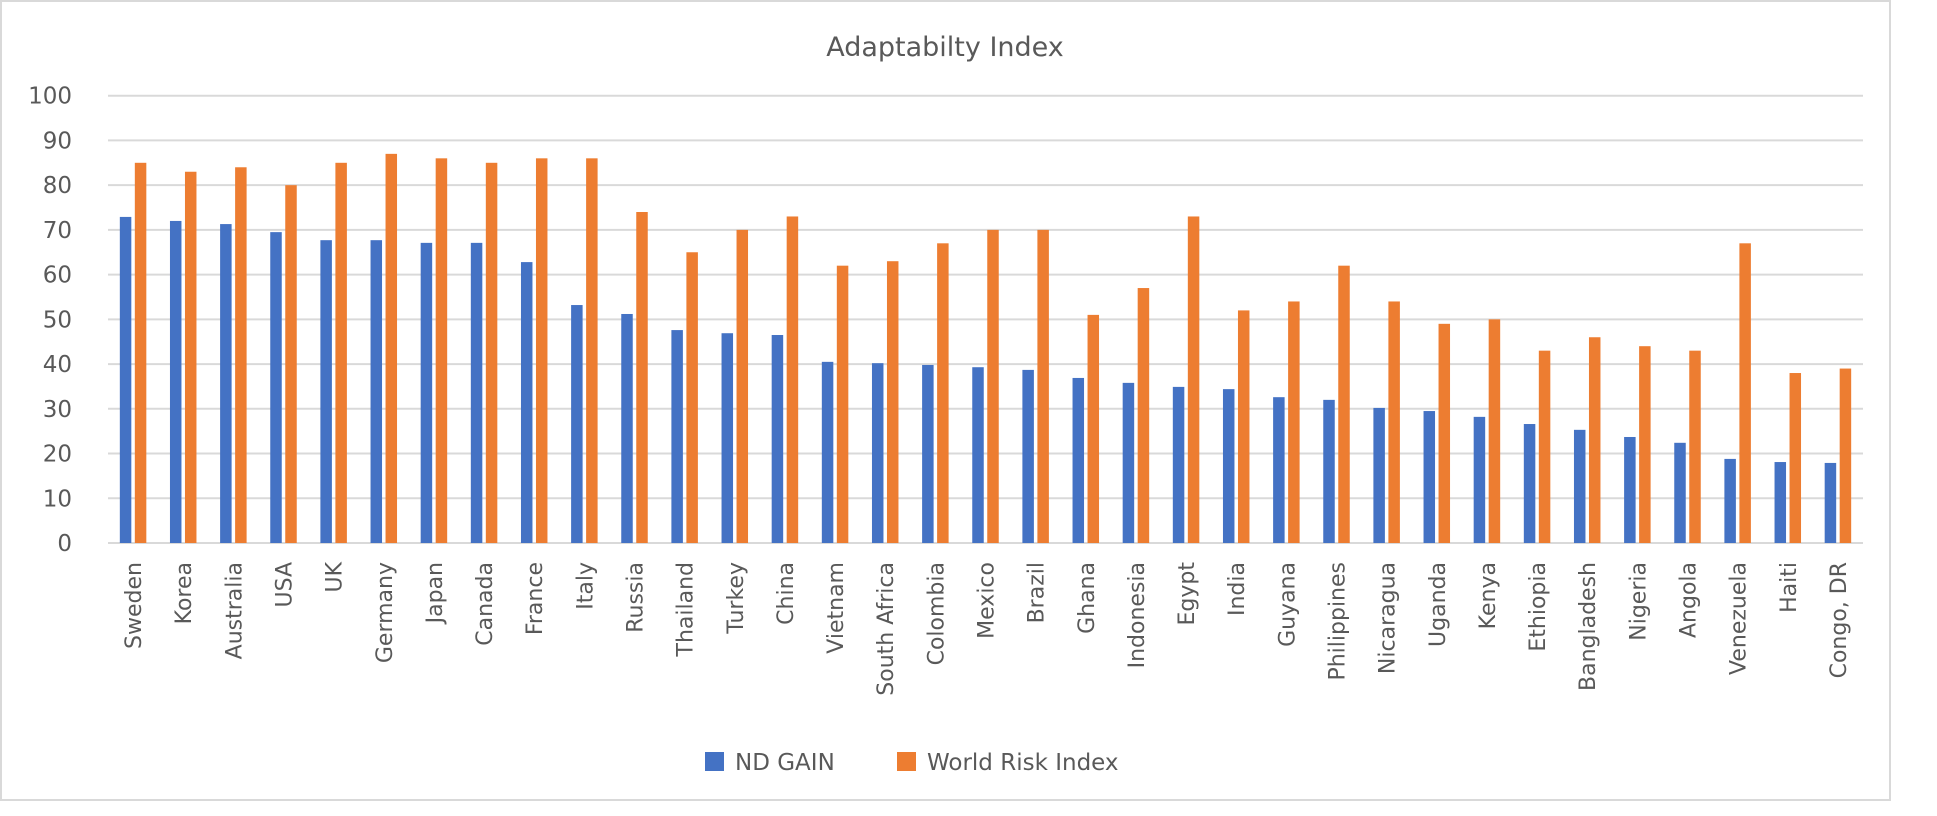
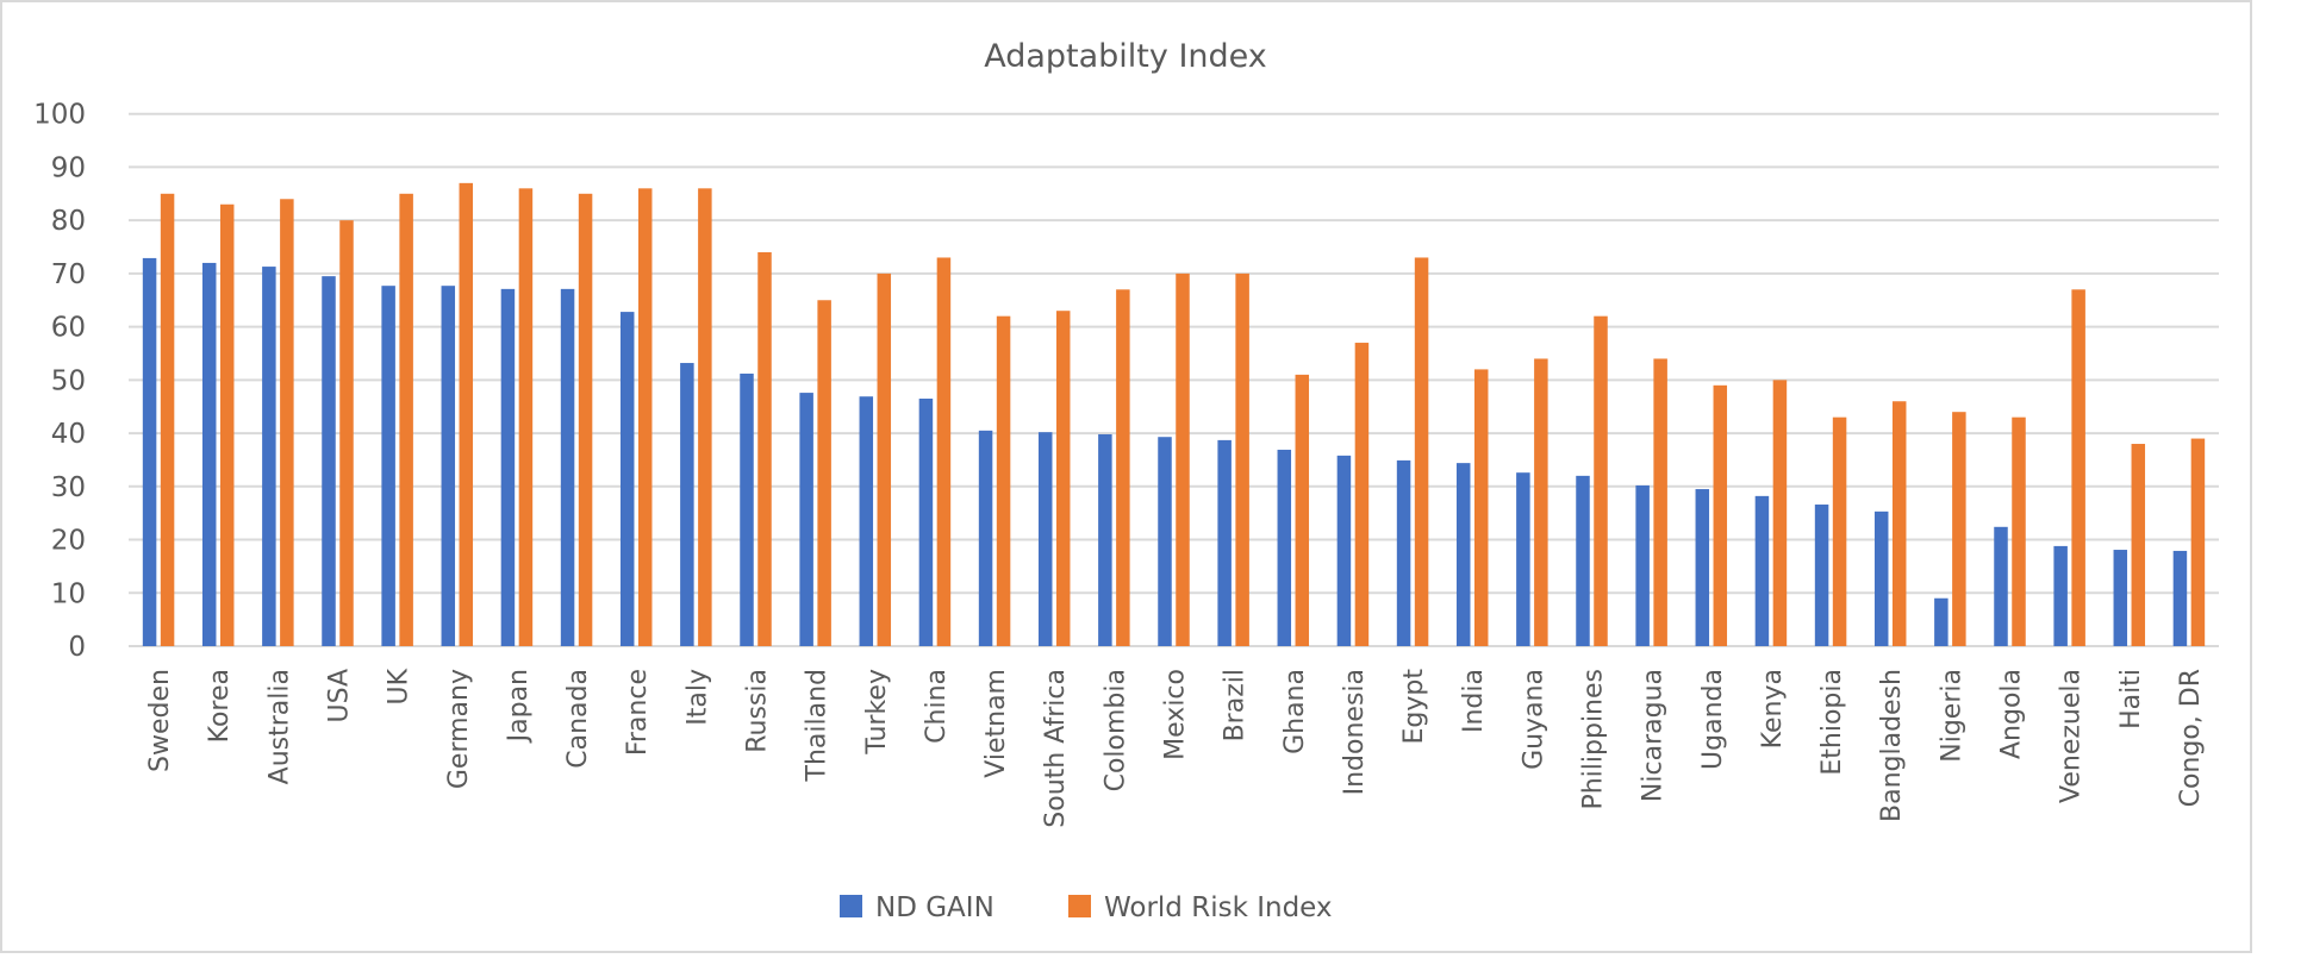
ND GAIN/Nigeria: 24 -> 9
